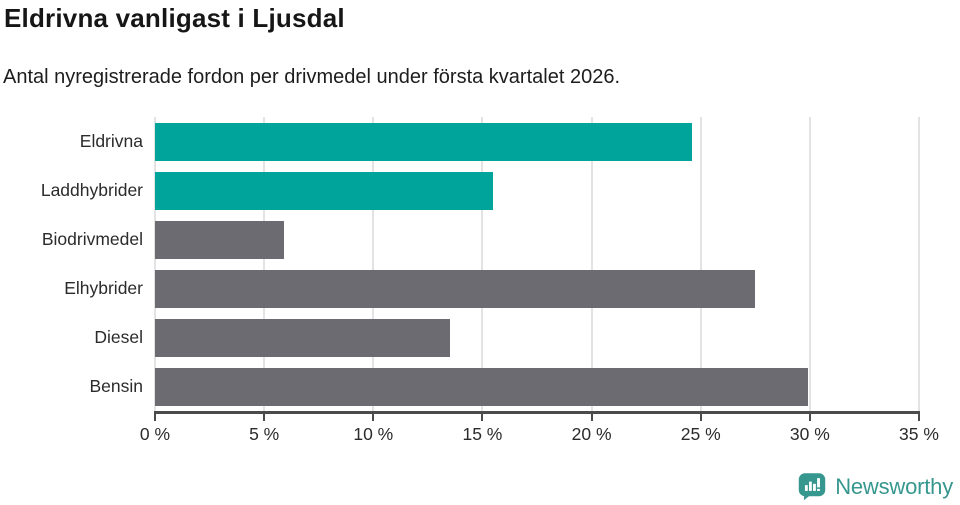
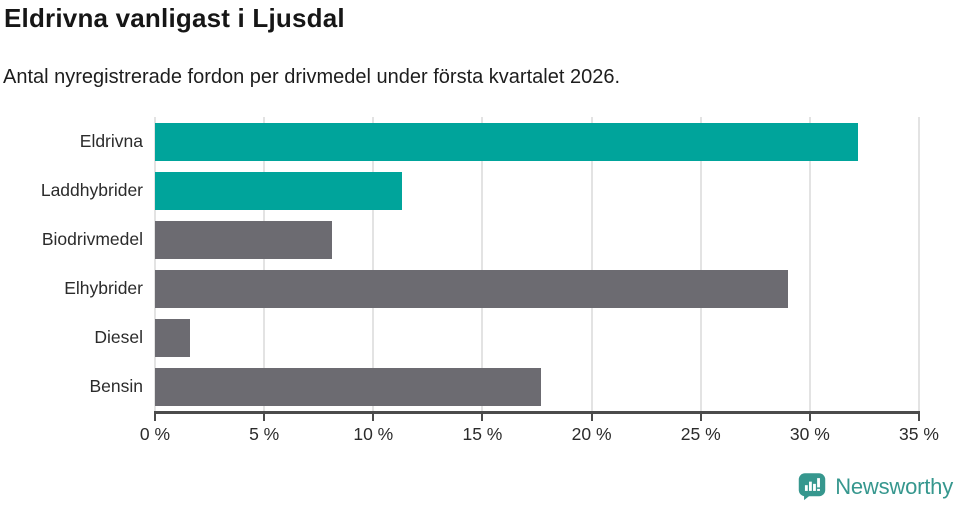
Eldrivna: 24.6% -> 32.2%
Laddhybrider: 15.5% -> 11.3%
Biodrivmedel: 5.9% -> 8.1%
Elhybrider: 27.5% -> 29.0%
Diesel: 13.5% -> 1.6%
Bensin: 29.9% -> 17.7%
